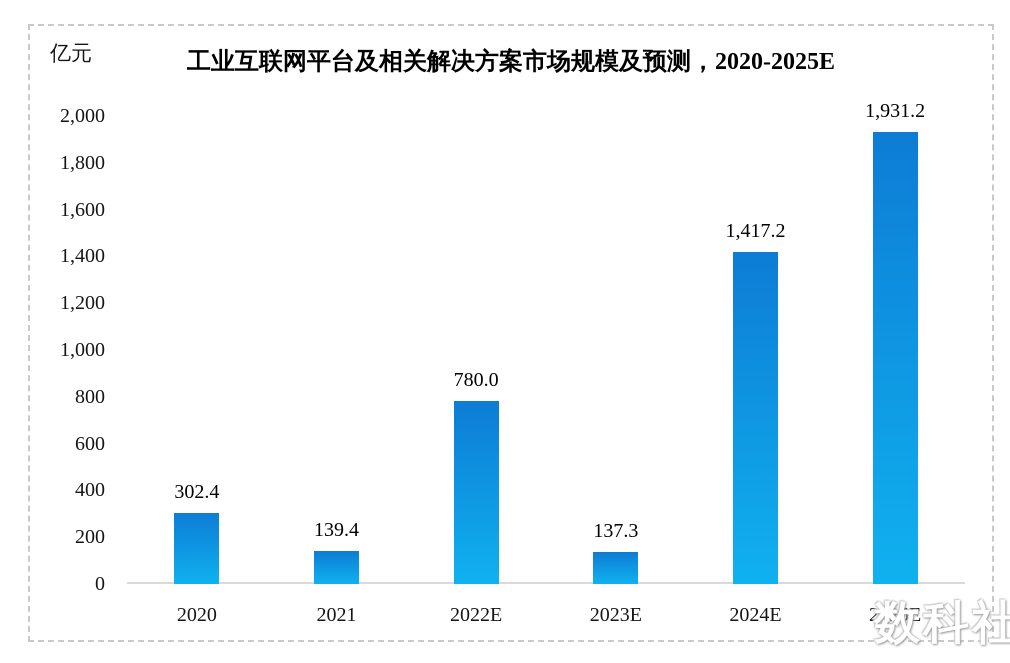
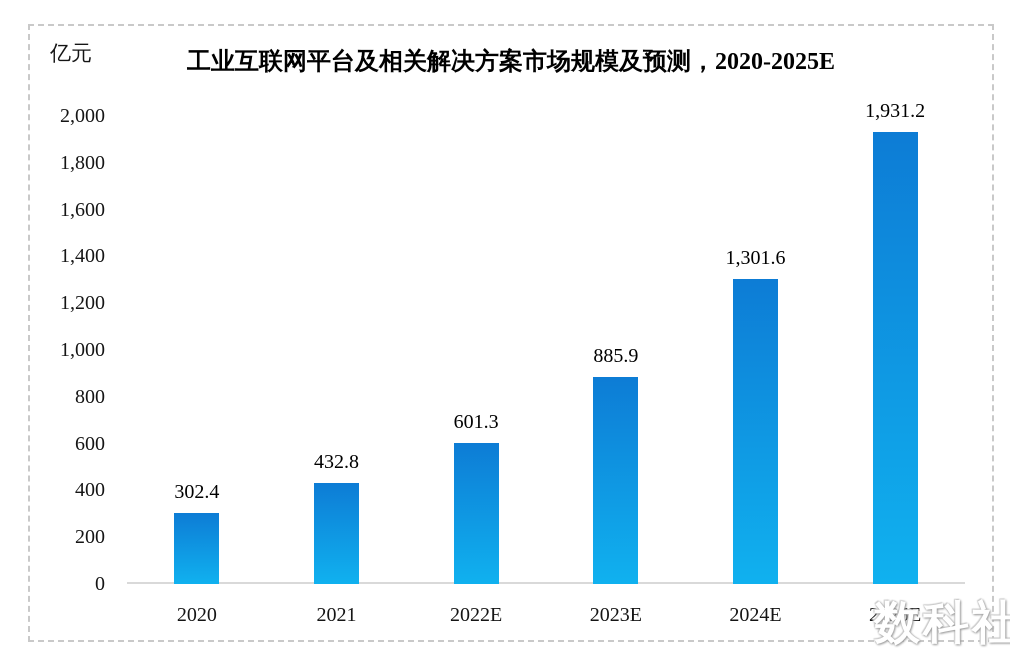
2021: 139.4 -> 432.8
2022E: 780.0 -> 601.3
2023E: 137.3 -> 885.9
2024E: 1,417.2 -> 1,301.6
